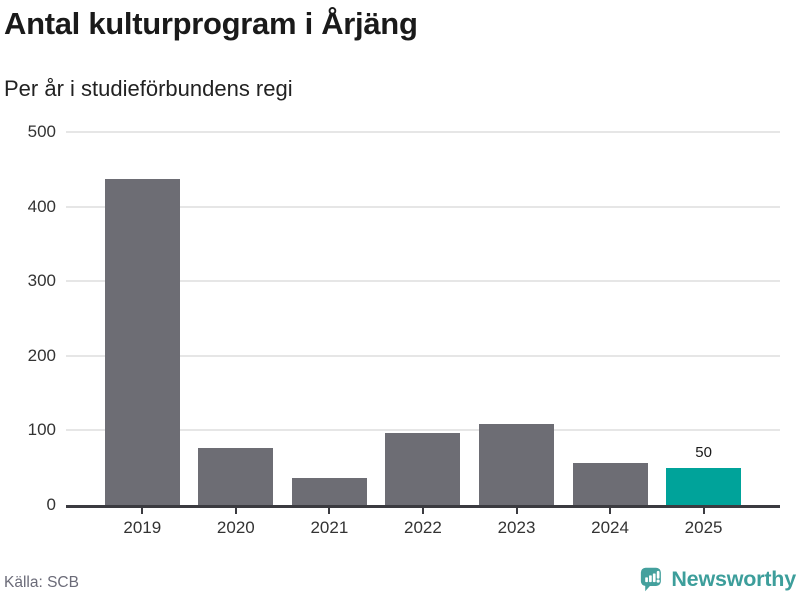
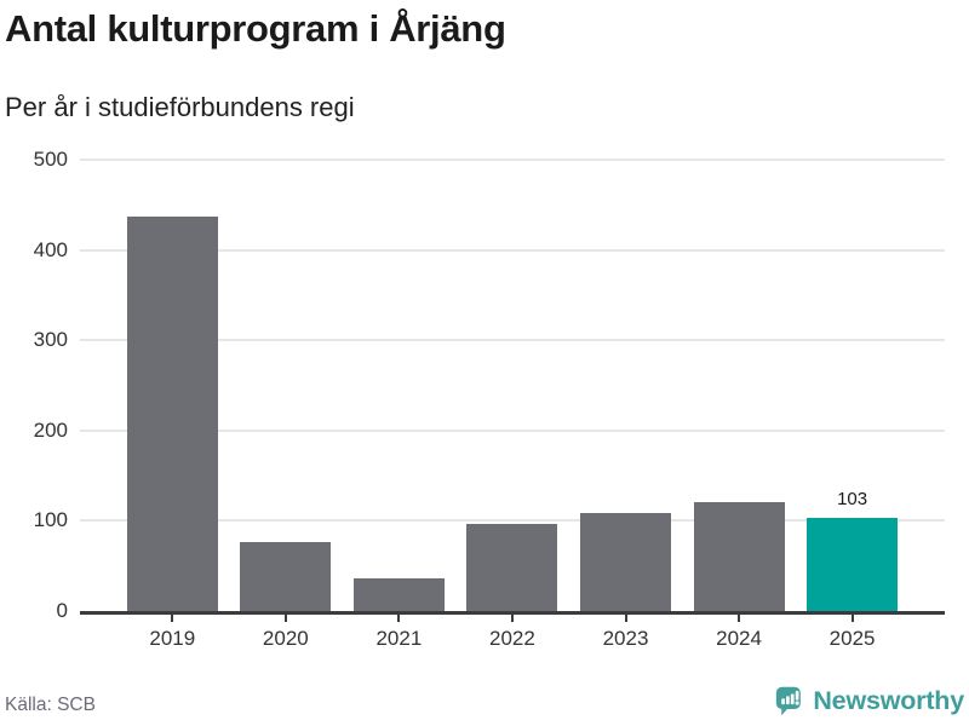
2024: 60 -> 120
2025: 50 -> 103
